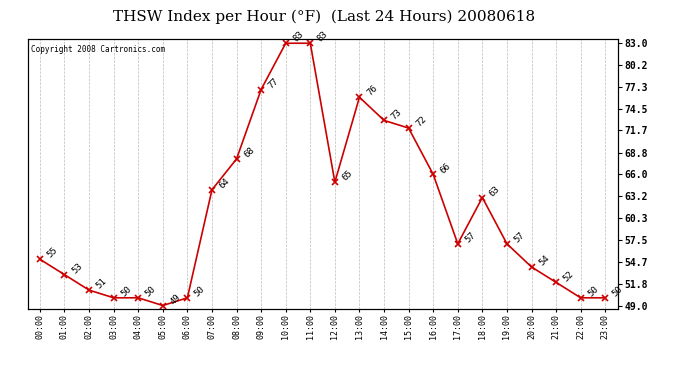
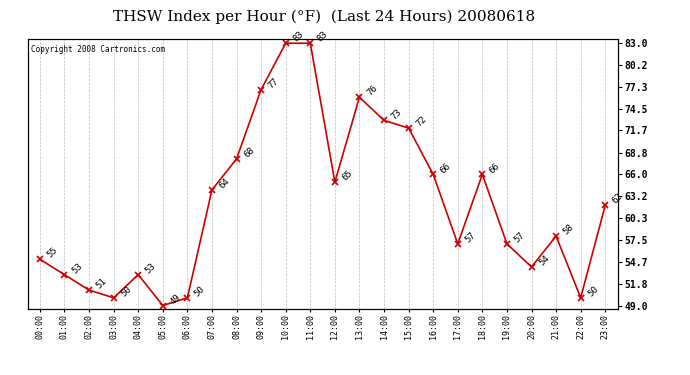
04:00: 50 -> 53
18:00: 63 -> 66
21:00: 52 -> 58
23:00: 50 -> 62
